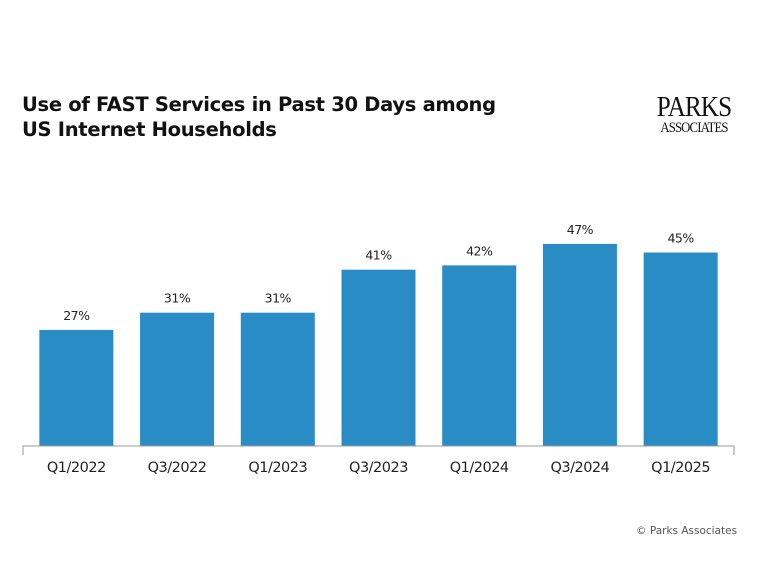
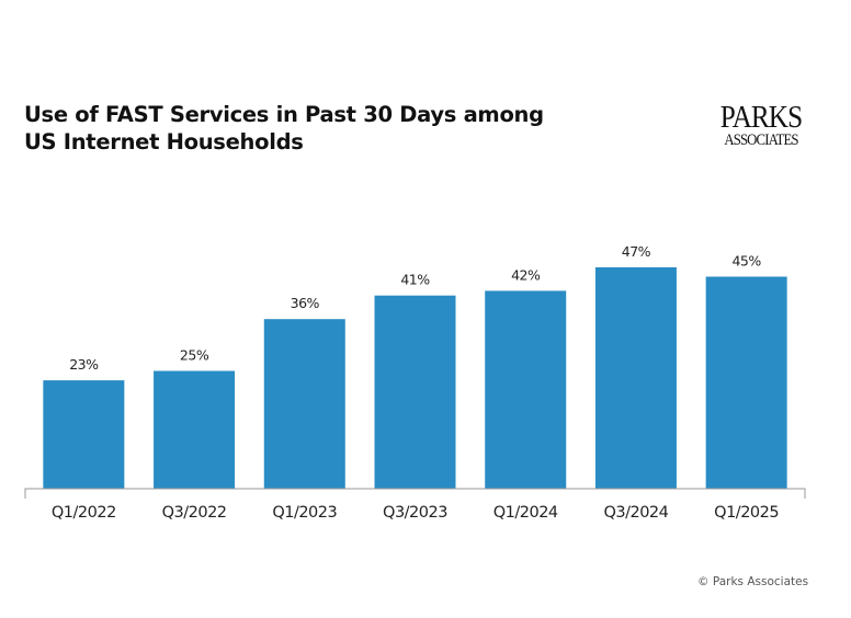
Q1/2022: 27% -> 23%
Q3/2022: 31% -> 25%
Q1/2023: 31% -> 36%
